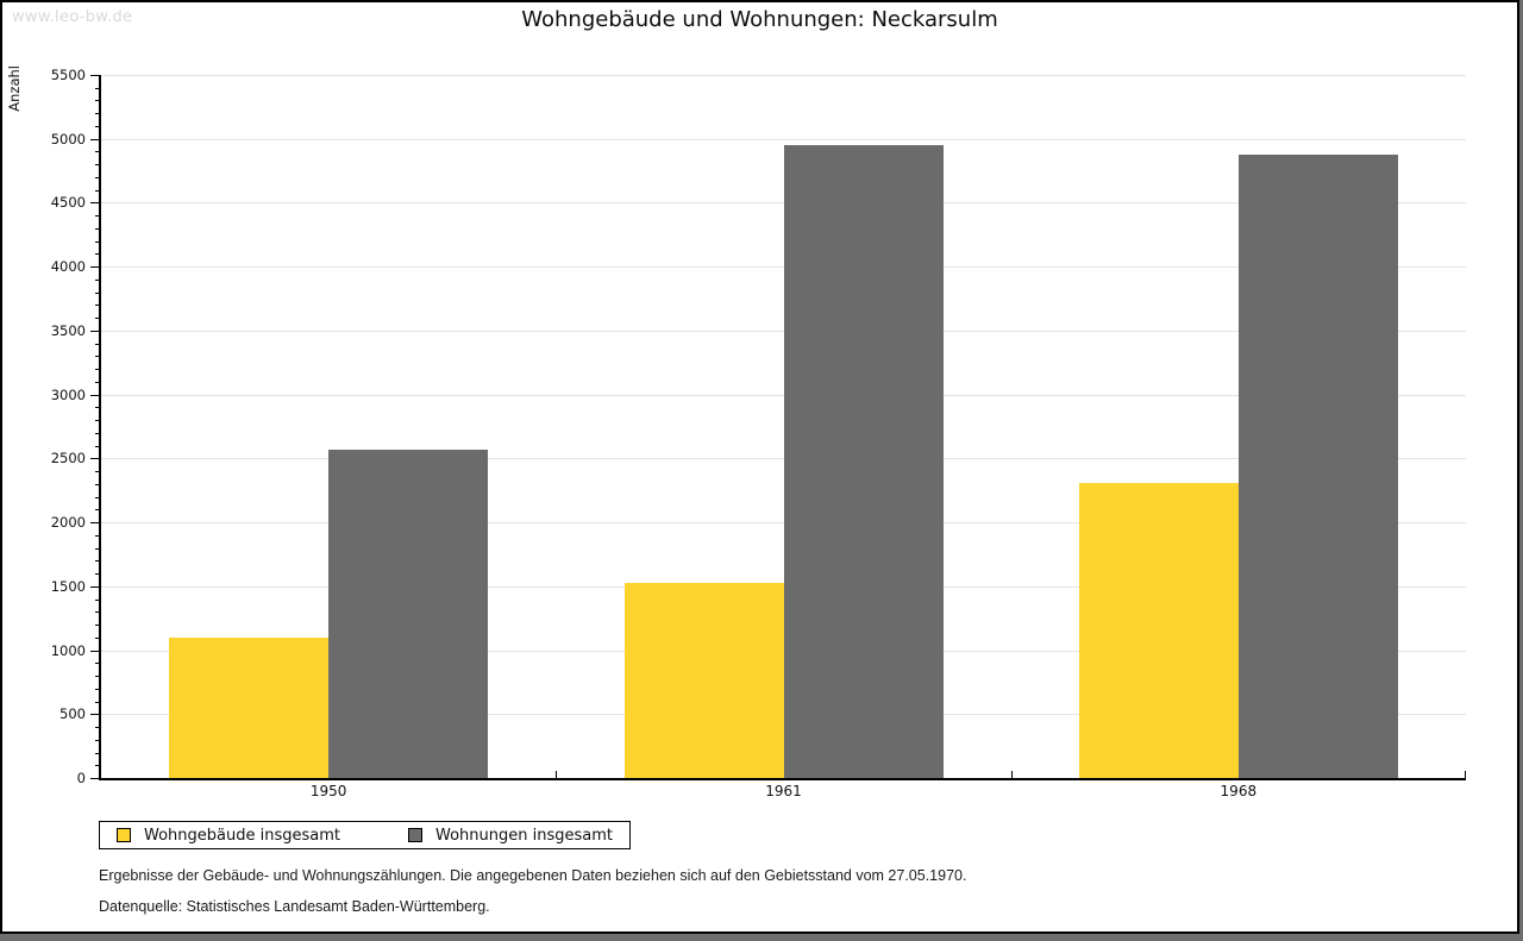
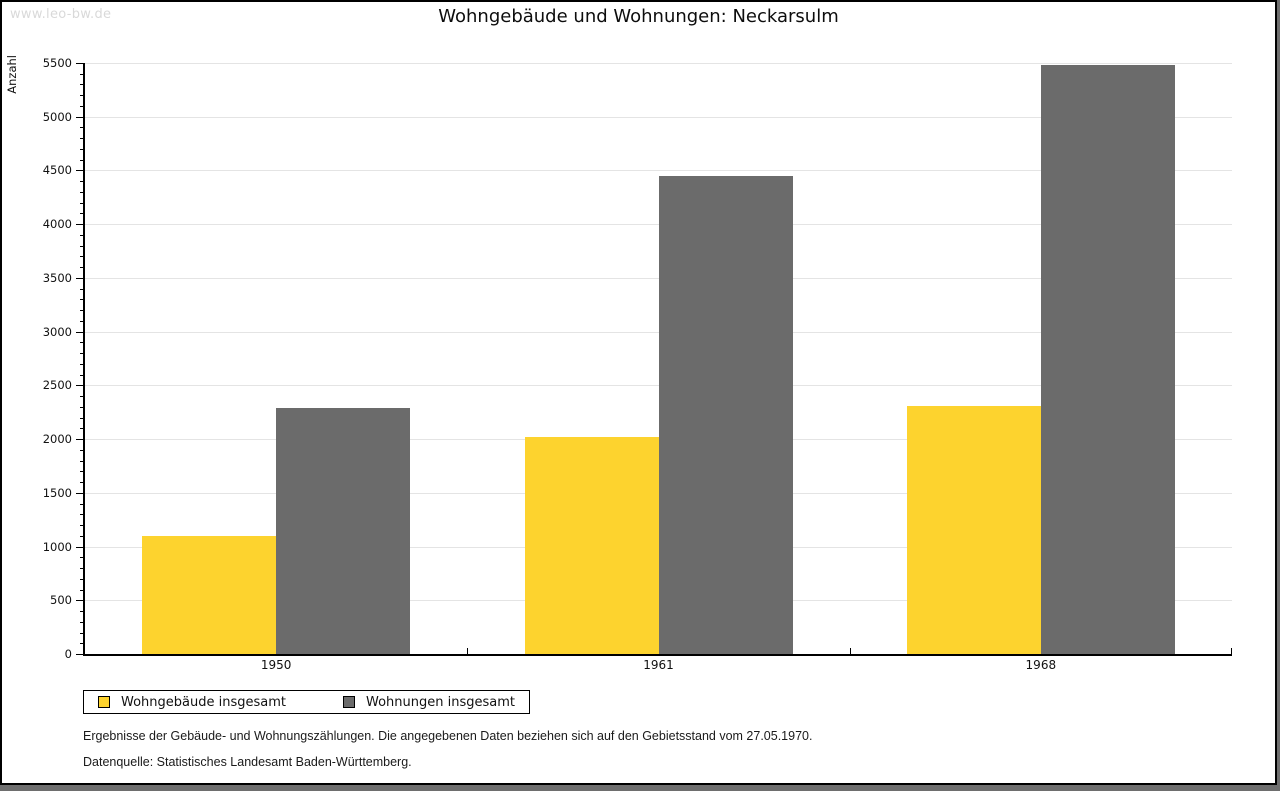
Wohnungen insgesamt/1950: 2570 -> 2290
Wohngebäude insgesamt/1961: 1530 -> 2020
Wohnungen insgesamt/1961: 4950 -> 4450
Wohnungen insgesamt/1968: 4880 -> 5480
